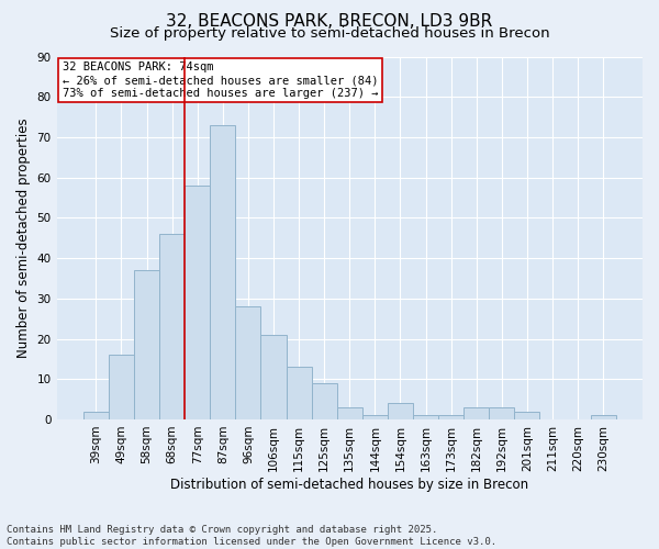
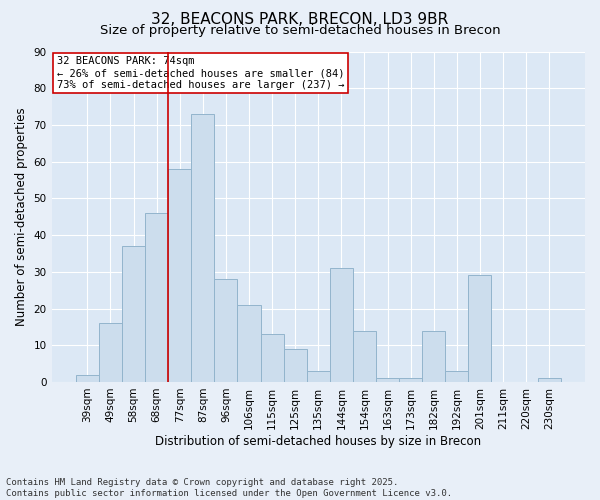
144sqm: 1 -> 31
154sqm: 4 -> 14
182sqm: 3 -> 14
201sqm: 2 -> 29
